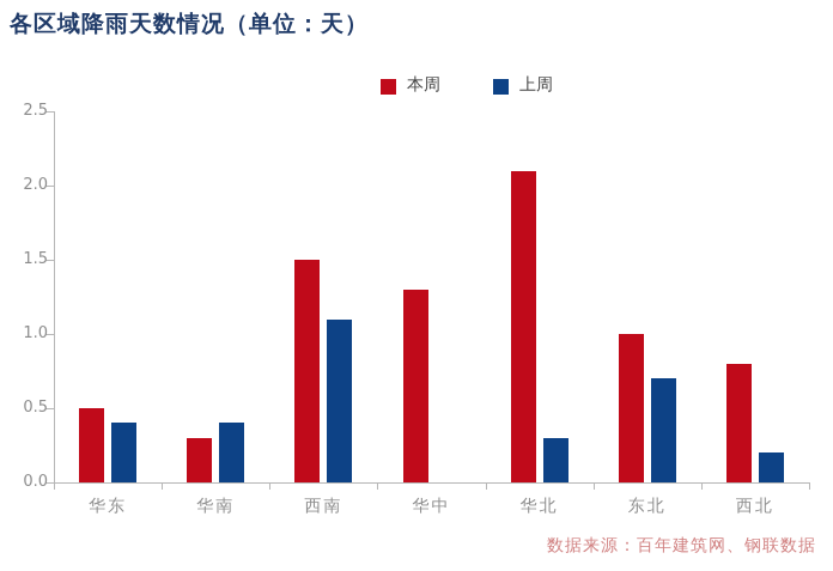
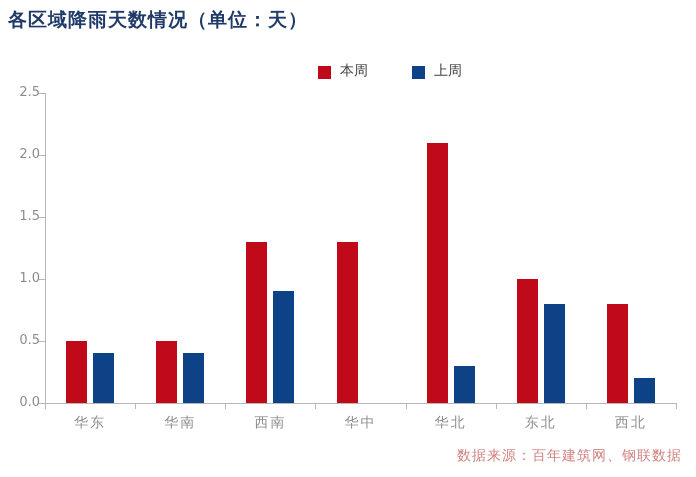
本周/华南: 0.3 -> 0.5
本周/西南: 1.5 -> 1.3
上周/西南: 1.1 -> 0.9
上周/东北: 0.7 -> 0.8
